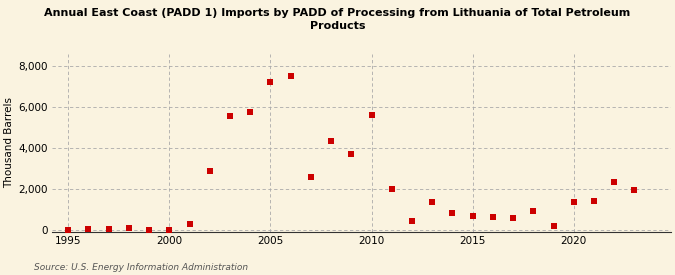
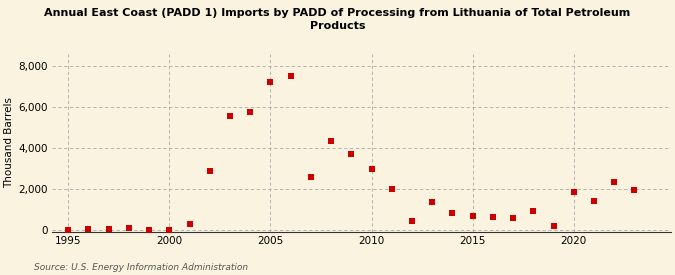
2010: 5,600 -> 2,950
2020: 1,350 -> 1,850
